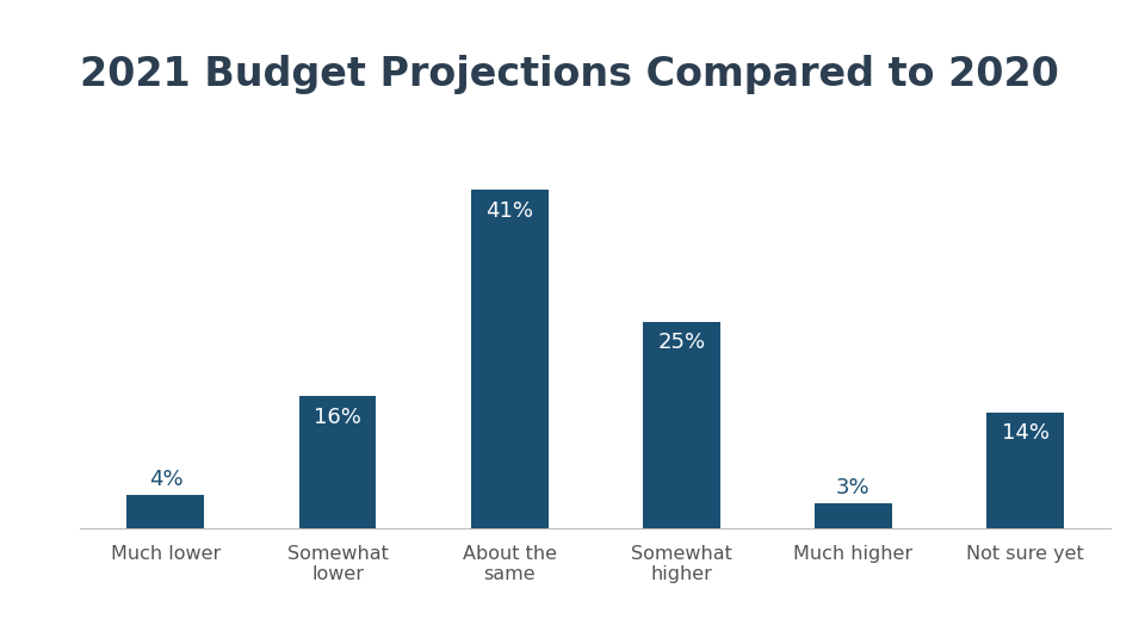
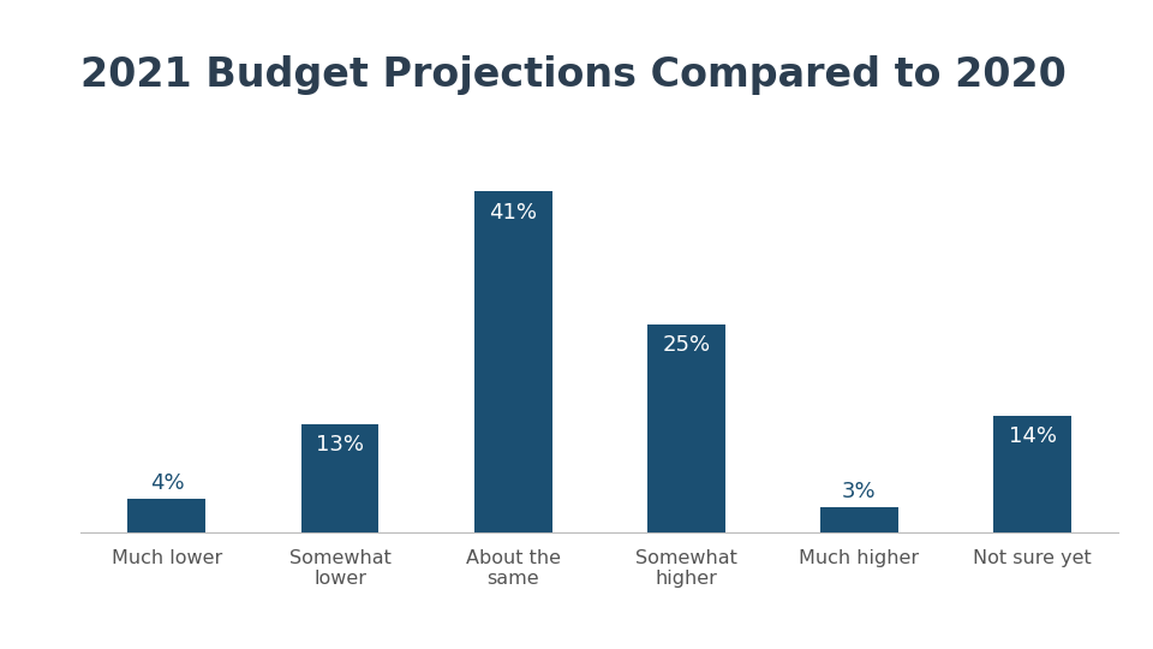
Somewhat lower: 16% -> 13%
